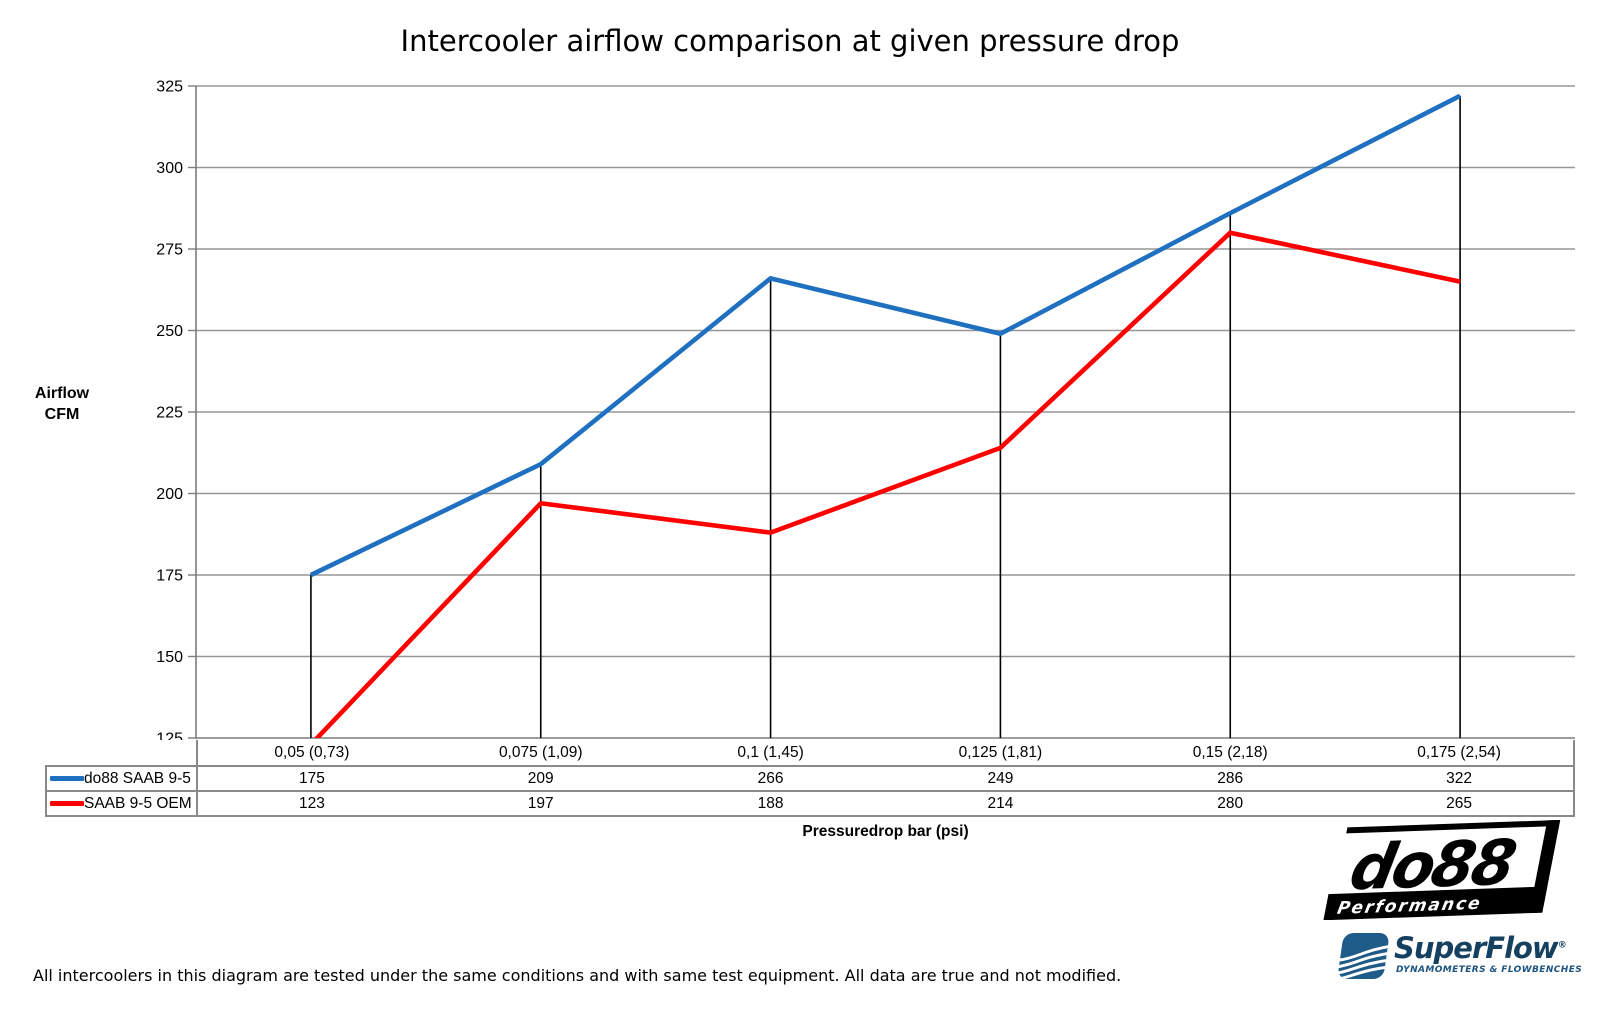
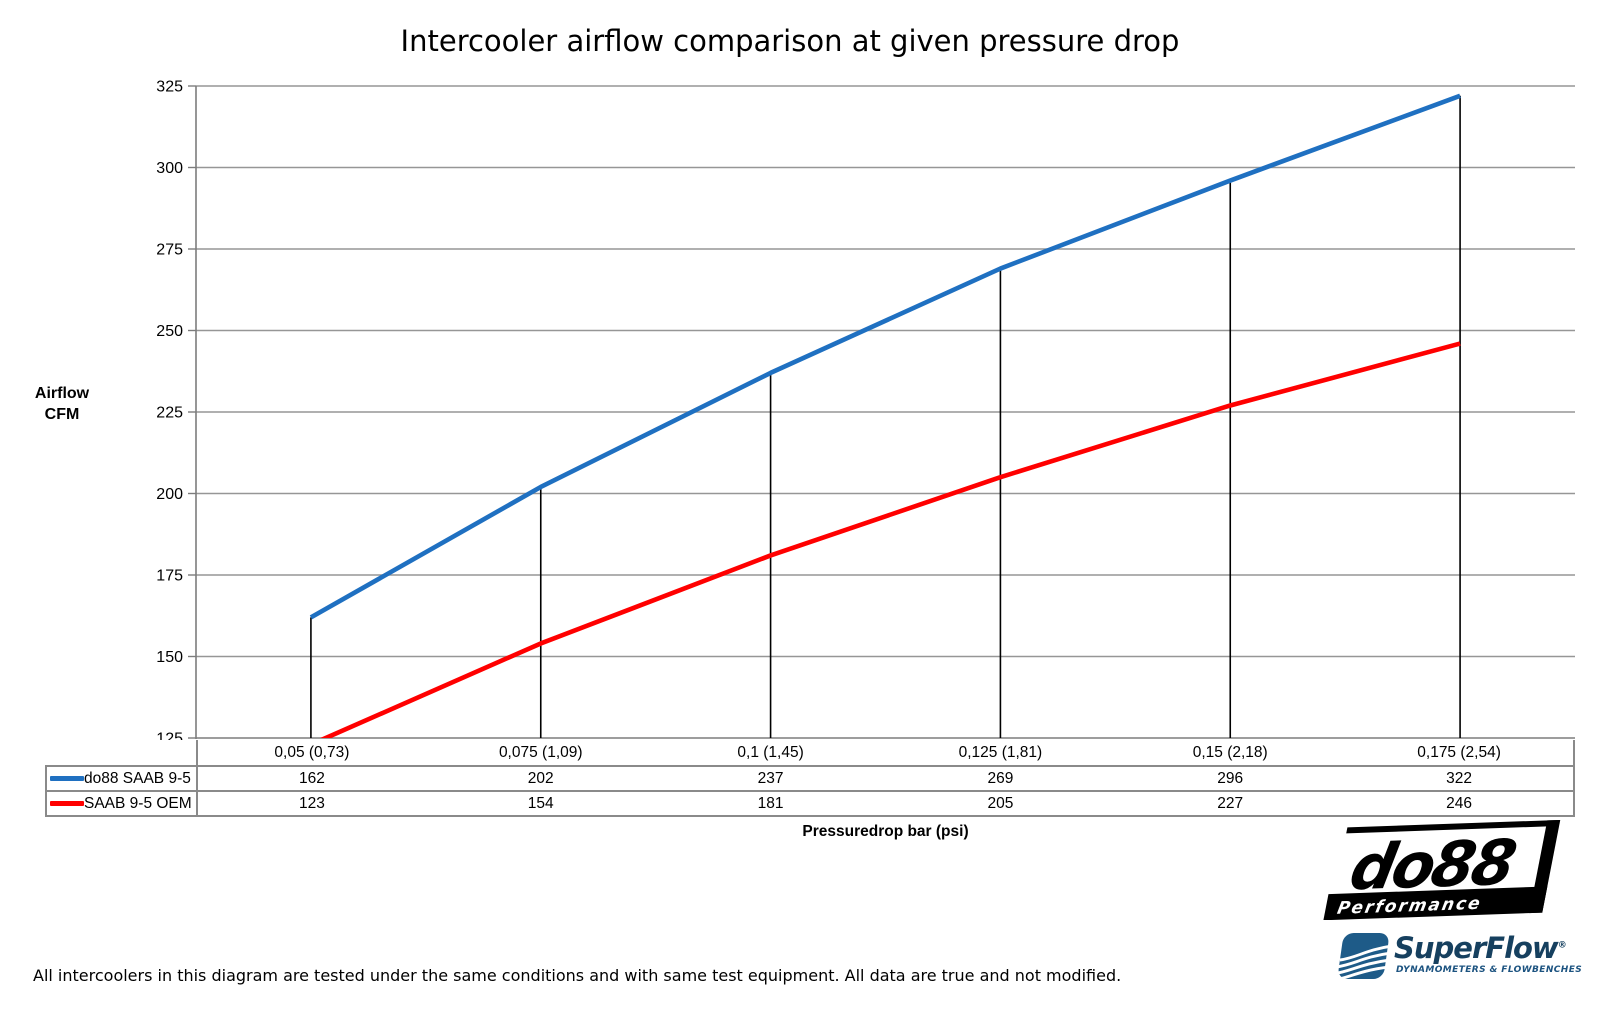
do88 SAAB 9-5/0,05 (0,73): 175 -> 162
do88 SAAB 9-5/0,075 (1,09): 209 -> 202
SAAB 9-5 OEM/0,075 (1,09): 197 -> 154
do88 SAAB 9-5/0,1 (1,45): 266 -> 237
SAAB 9-5 OEM/0,1 (1,45): 188 -> 181
do88 SAAB 9-5/0,125 (1,81): 249 -> 269
SAAB 9-5 OEM/0,125 (1,81): 214 -> 205
do88 SAAB 9-5/0,15 (2,18): 286 -> 296
SAAB 9-5 OEM/0,15 (2,18): 280 -> 227
SAAB 9-5 OEM/0,175 (2,54): 265 -> 246
